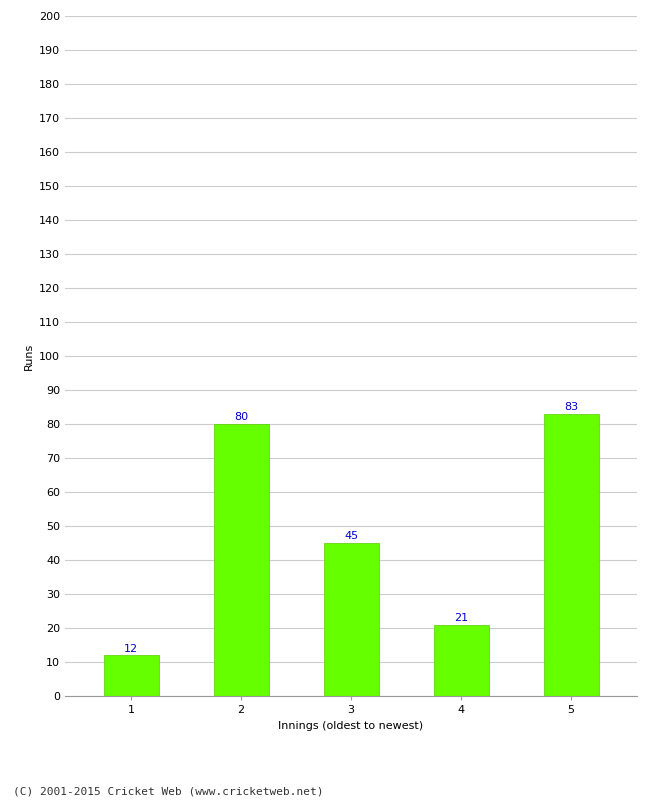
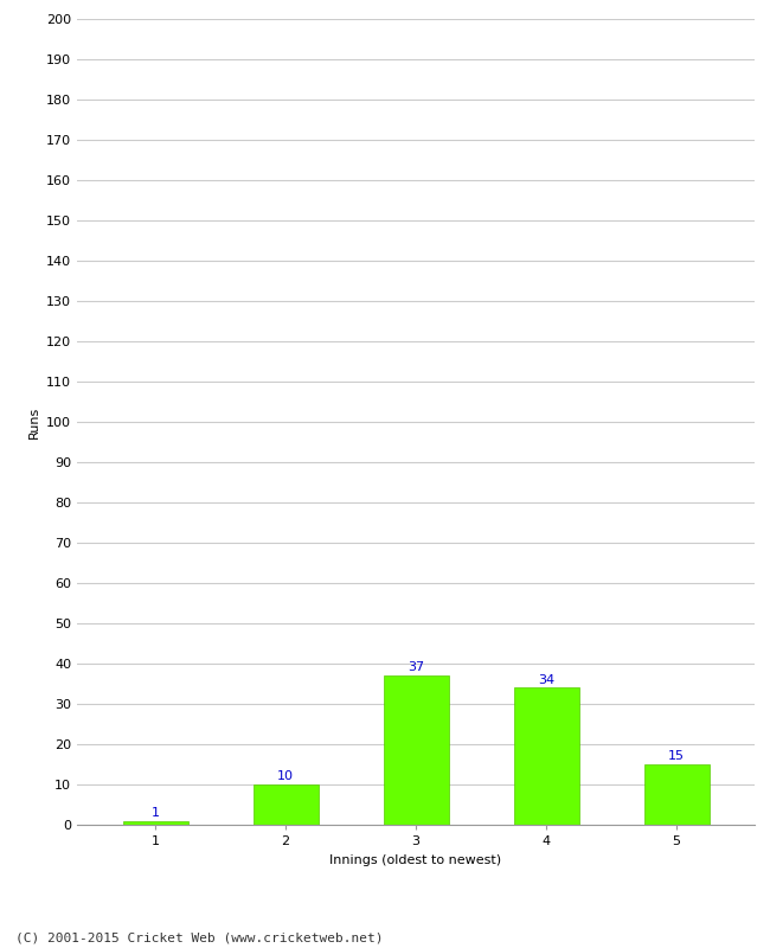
1: 12 -> 1
2: 80 -> 10
3: 45 -> 37
4: 21 -> 34
5: 83 -> 15
